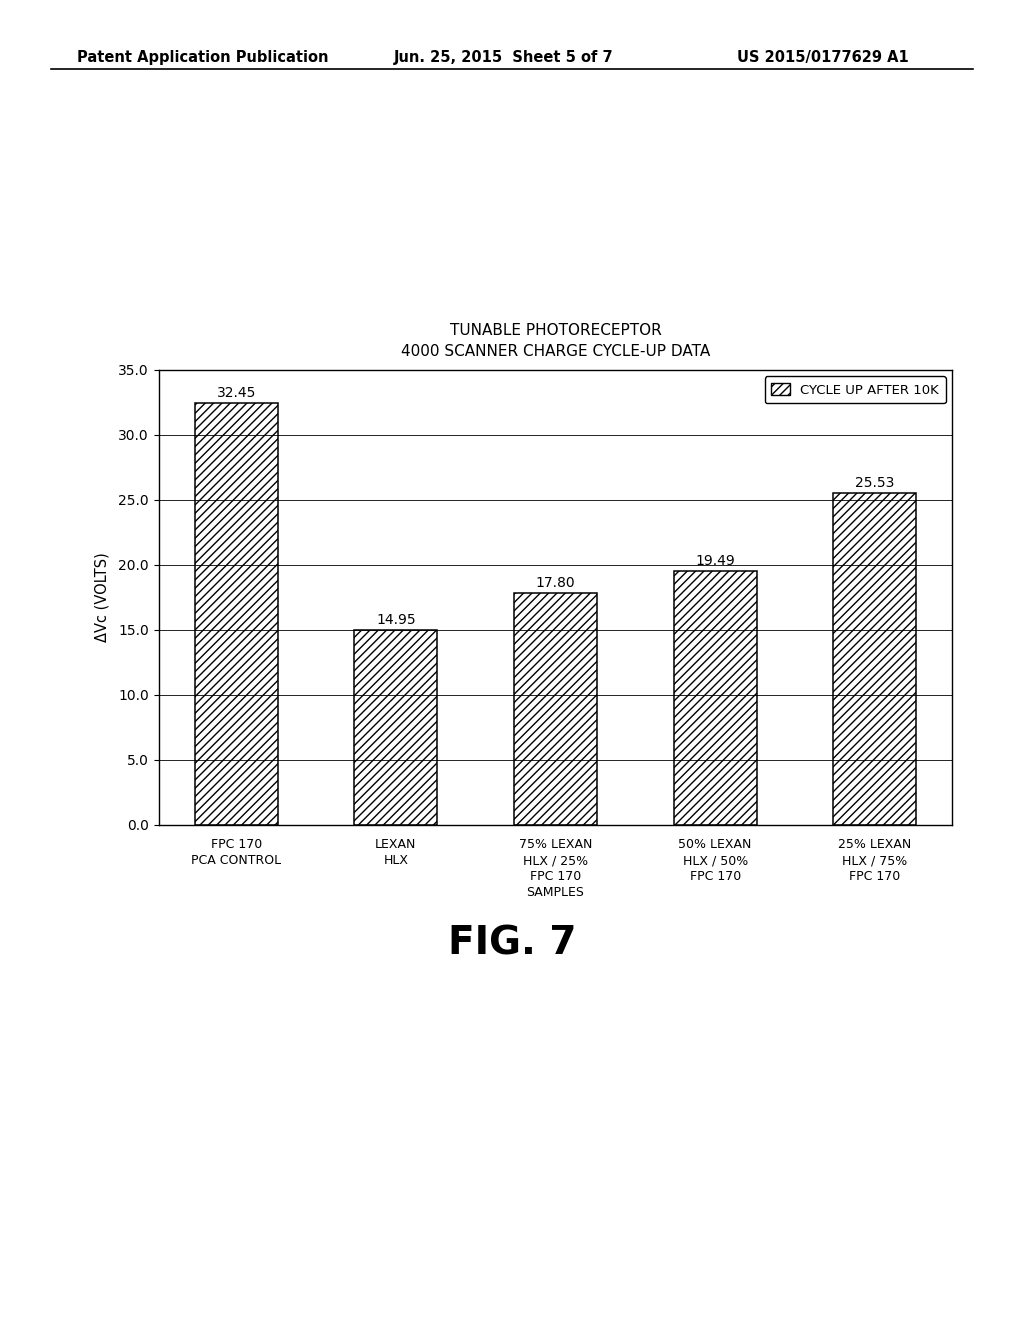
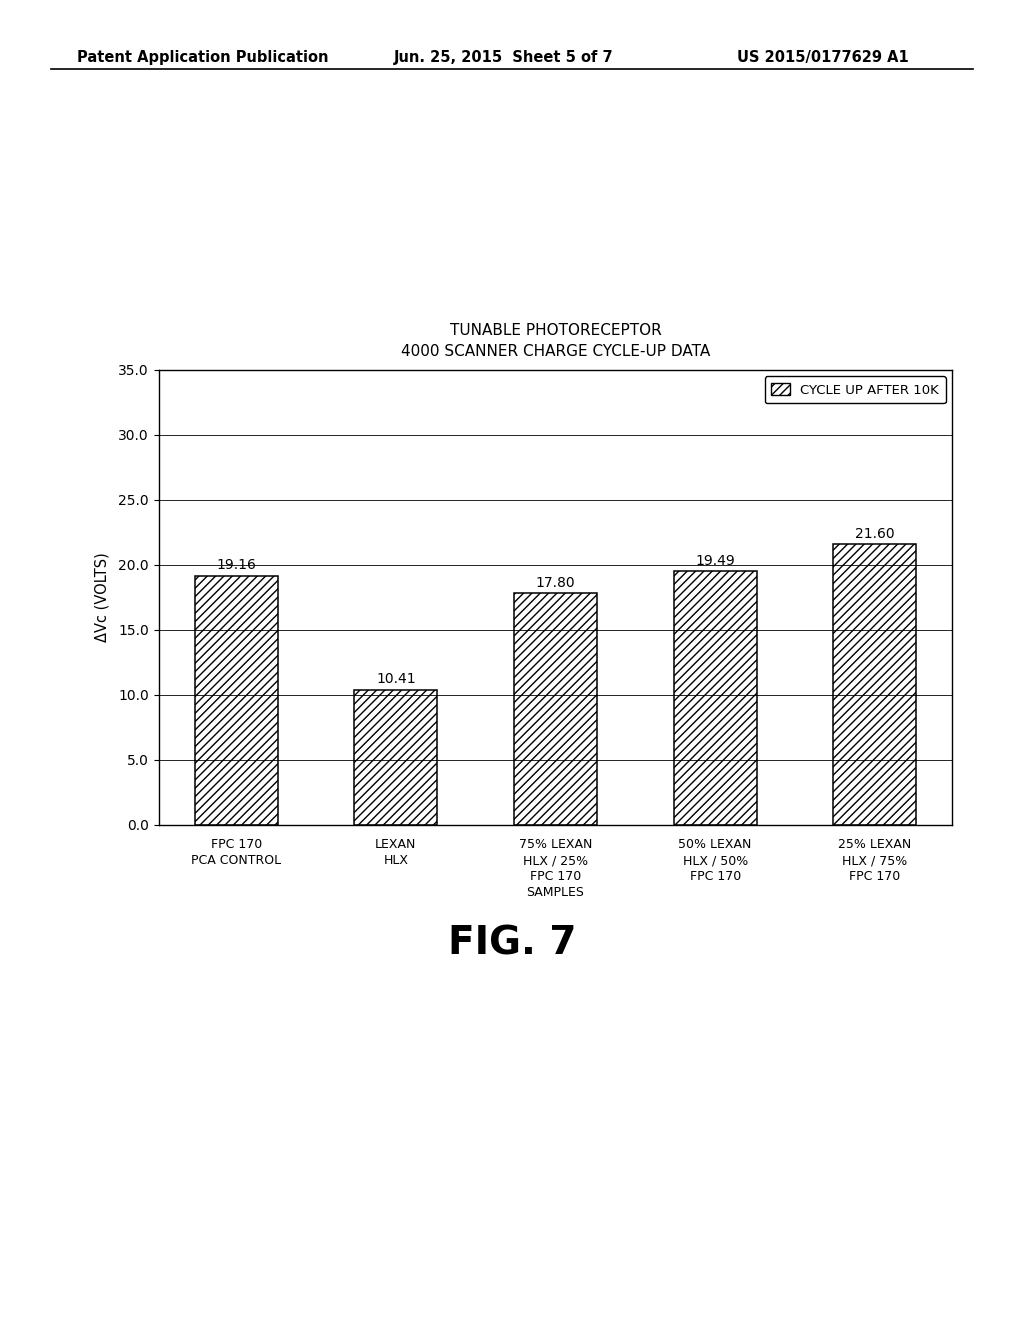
FPC 170 PCA CONTROL: 32.45 -> 19.16
LEXAN HLX: 14.95 -> 10.41
25% LEXAN HLX / 75% FPC 170: 25.53 -> 21.60
